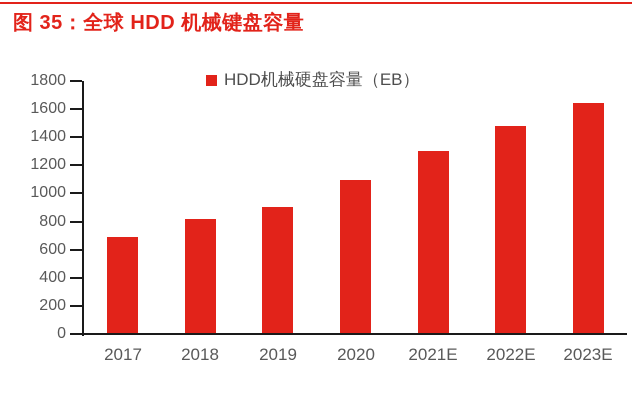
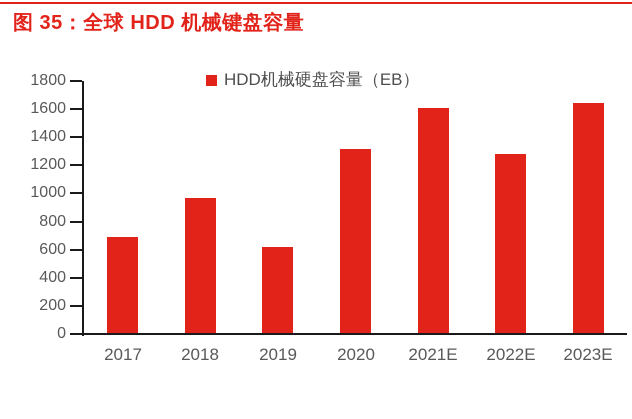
2018: 810 -> 960
2019: 900 -> 610
2020: 1090 -> 1310
2021E: 1300 -> 1600
2022E: 1480 -> 1270
